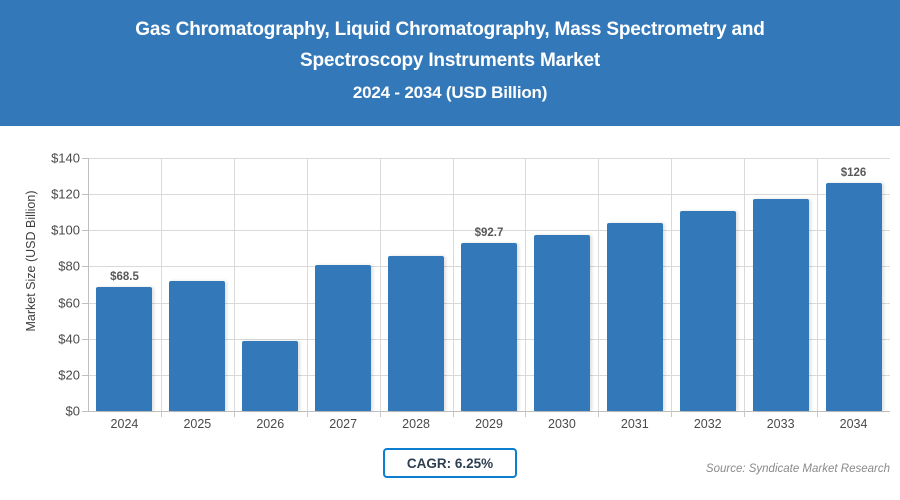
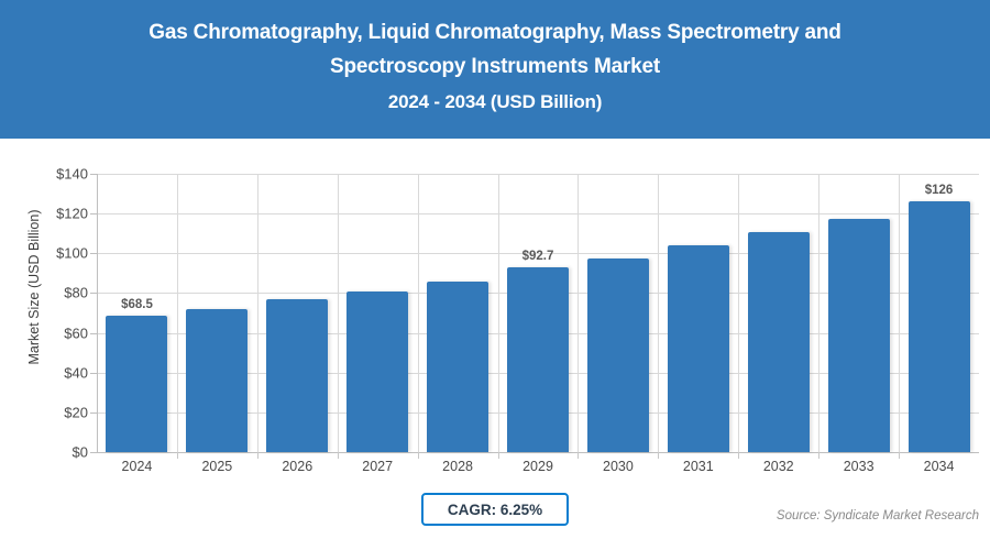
2026: $39 -> $77
